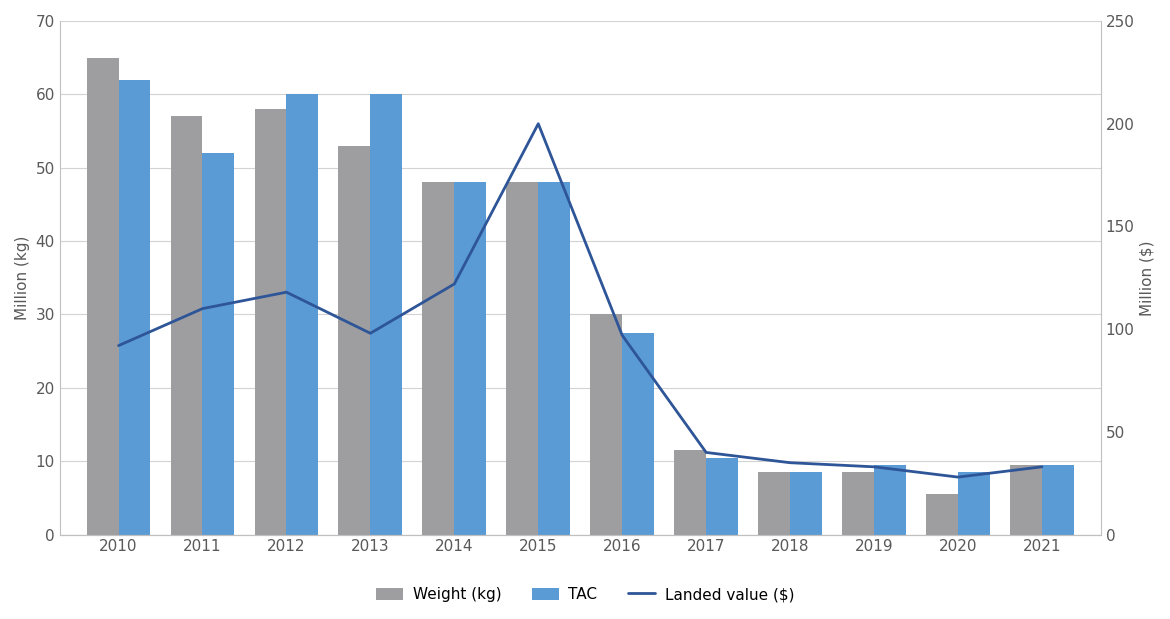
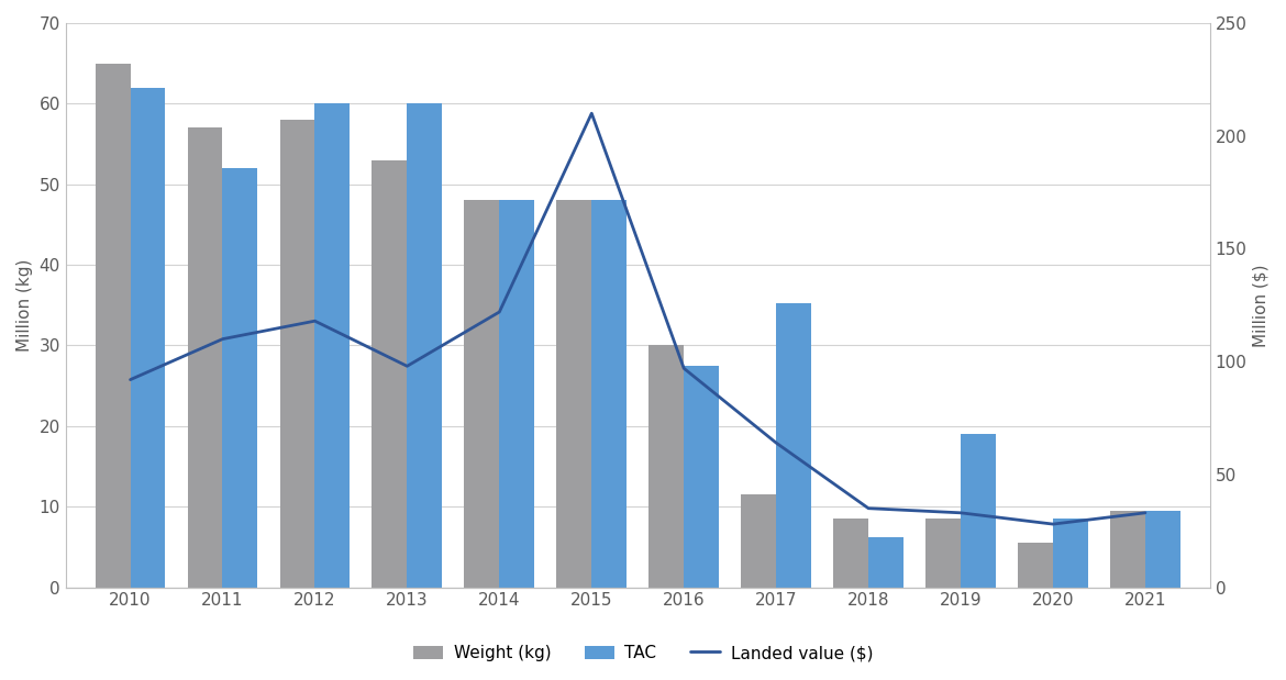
Landed value ($)/2015: 200 -> 210
Landed value ($)/2017: 40 -> 64
TAC/2017: 10.5 -> 35.2
TAC/2018: 8.5 -> 6.2
TAC/2019: 9.5 -> 19.0
